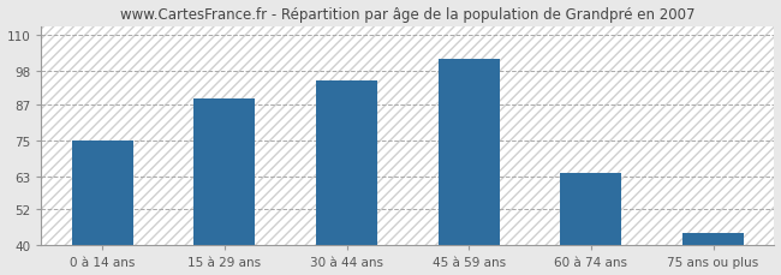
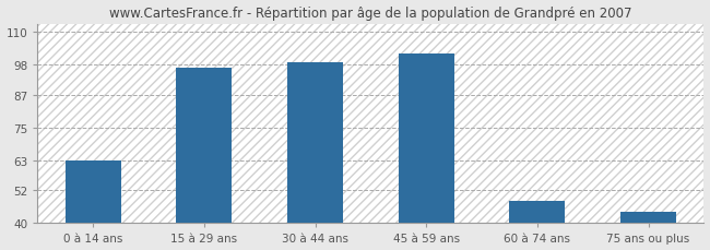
0 à 14 ans: 75 -> 63
15 à 29 ans: 89 -> 97
30 à 44 ans: 95 -> 99
60 à 74 ans: 64 -> 48
